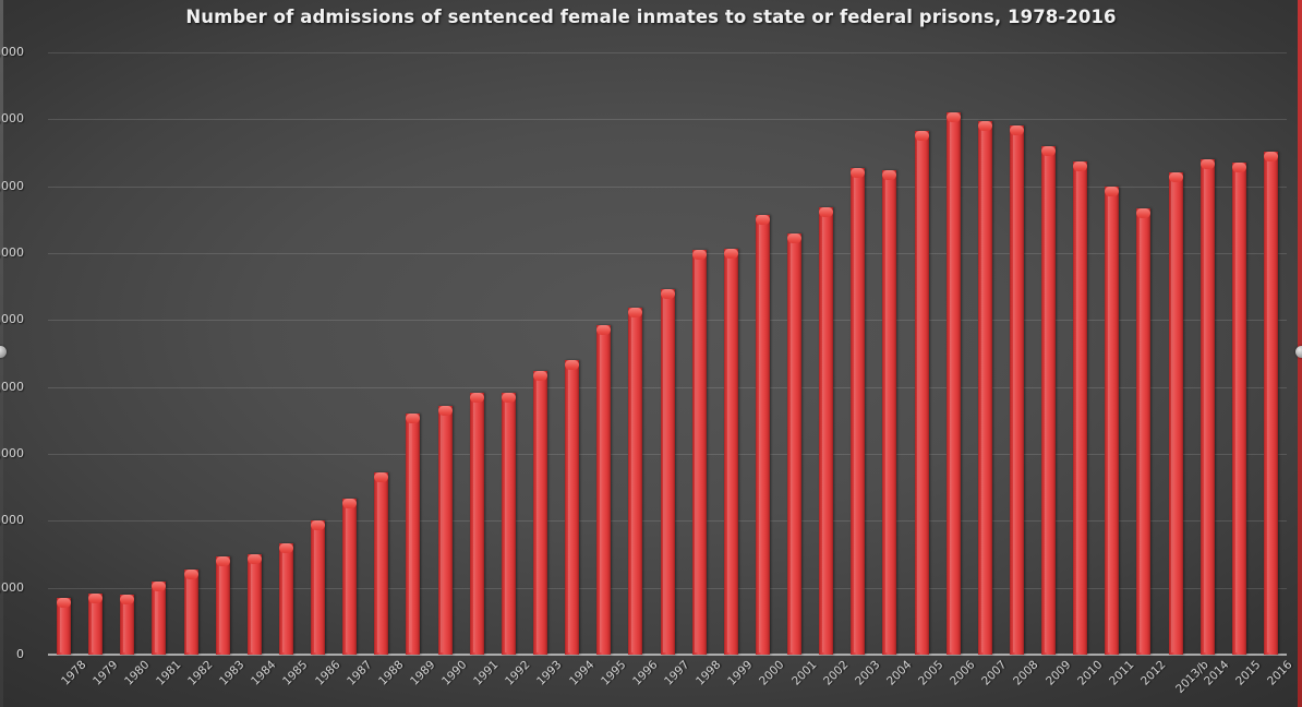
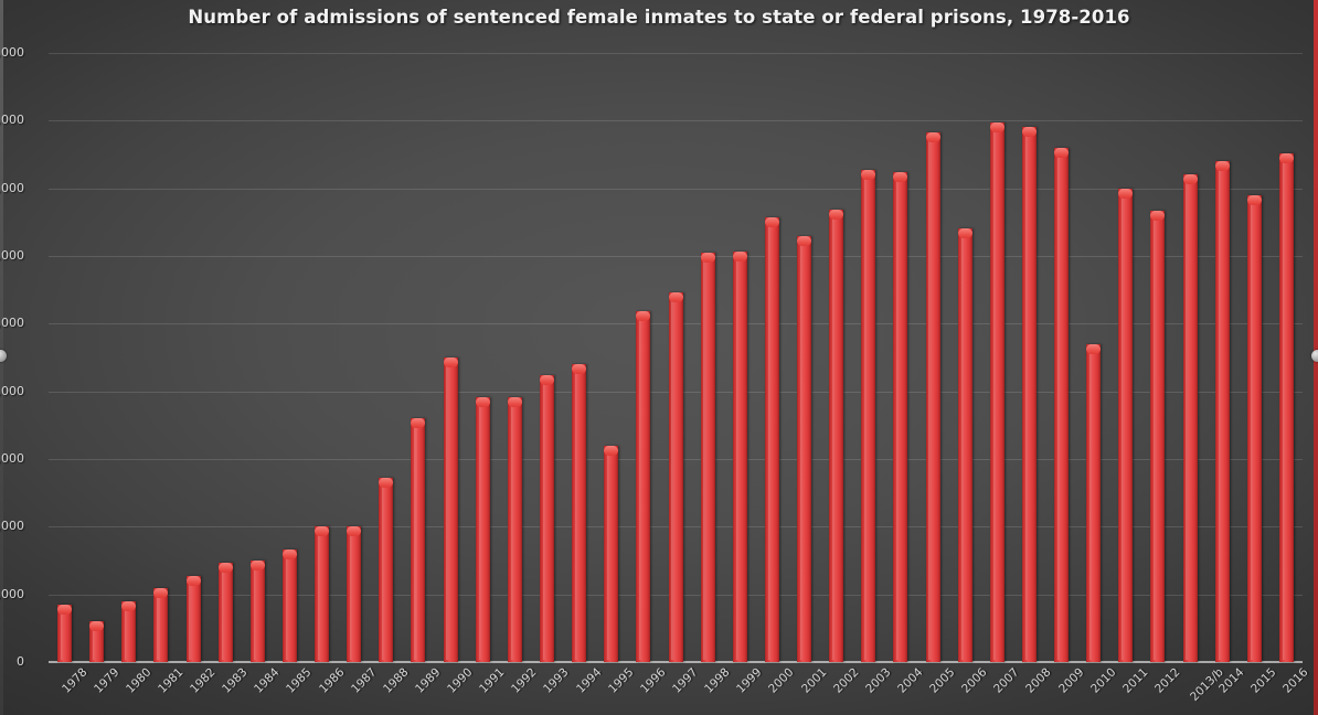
1979: 9000 -> 6000
1987: 23000 -> 20000
1990: 37000 -> 45000
1995: 49000 -> 32000
2006: 81000 -> 64000
2010: 74000 -> 47000
2015: 74000 -> 69000
